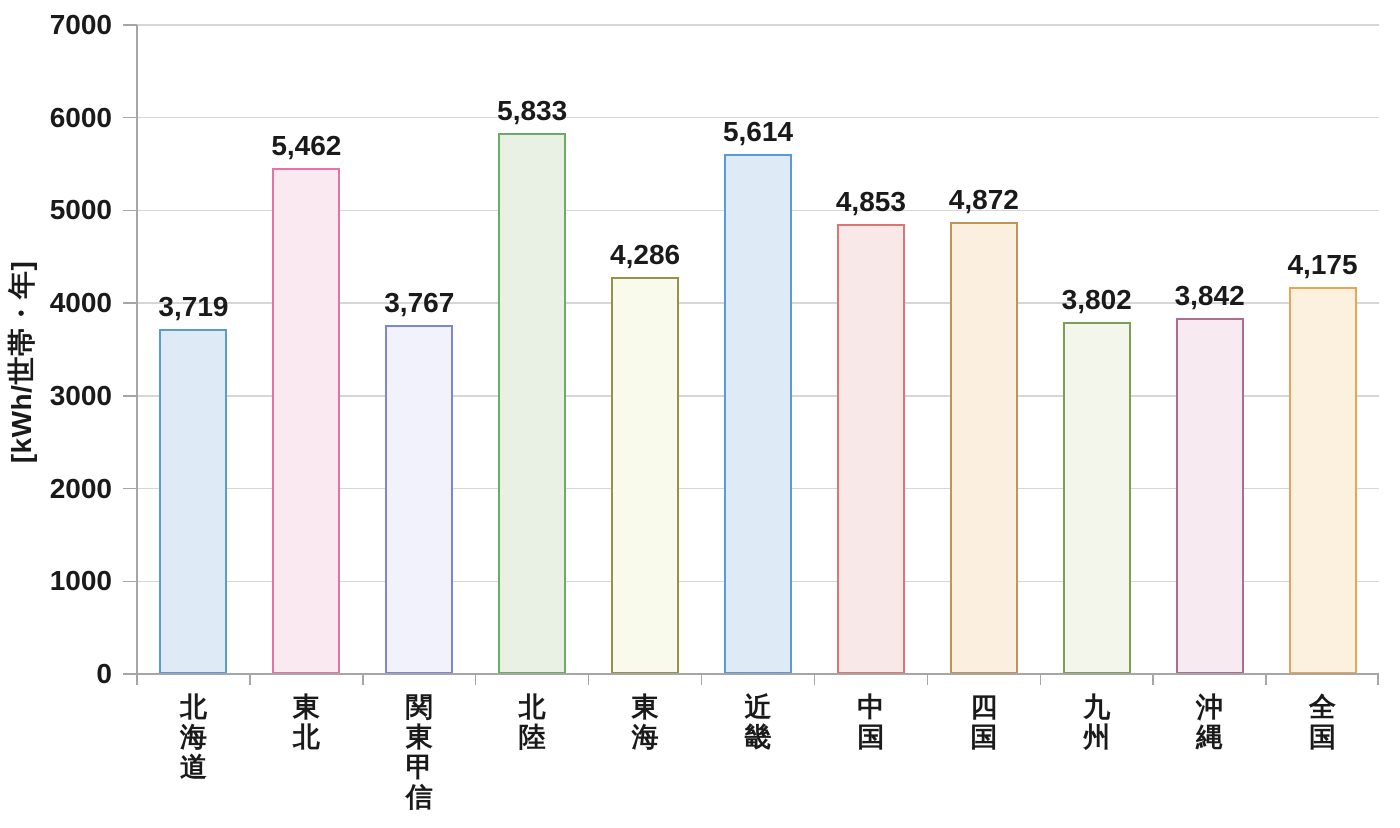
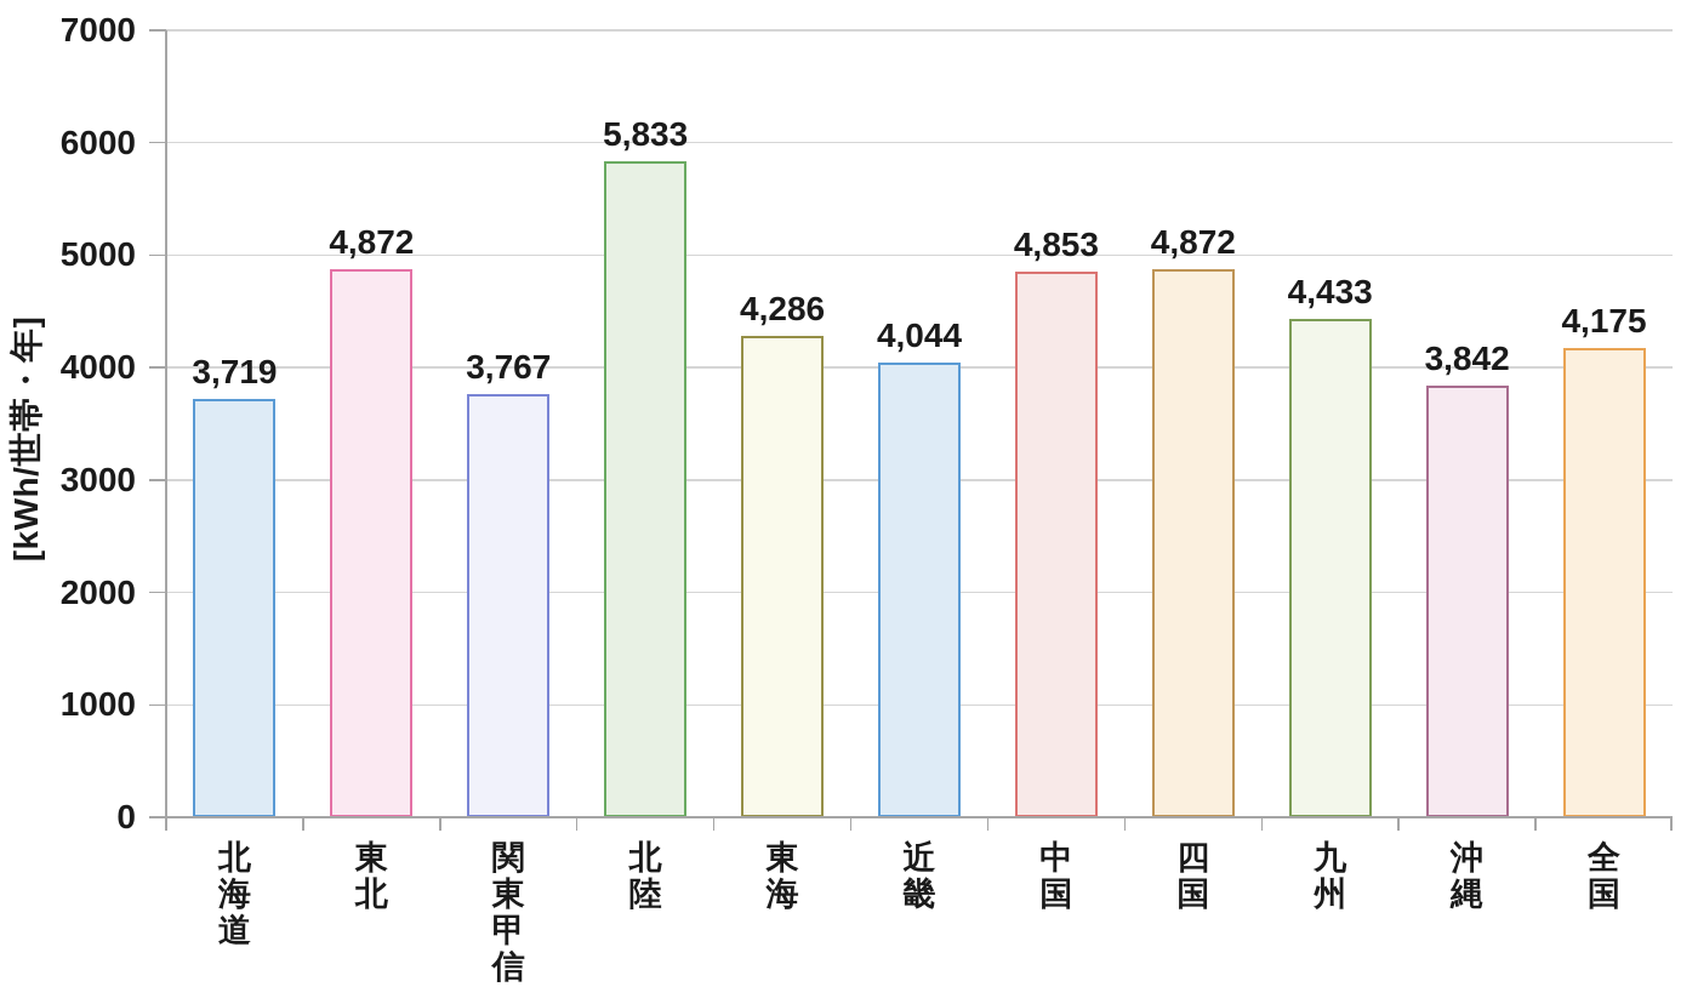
東北: 5,462 -> 4,872
近畿: 5,614 -> 4,044
九州: 3,802 -> 4,433
